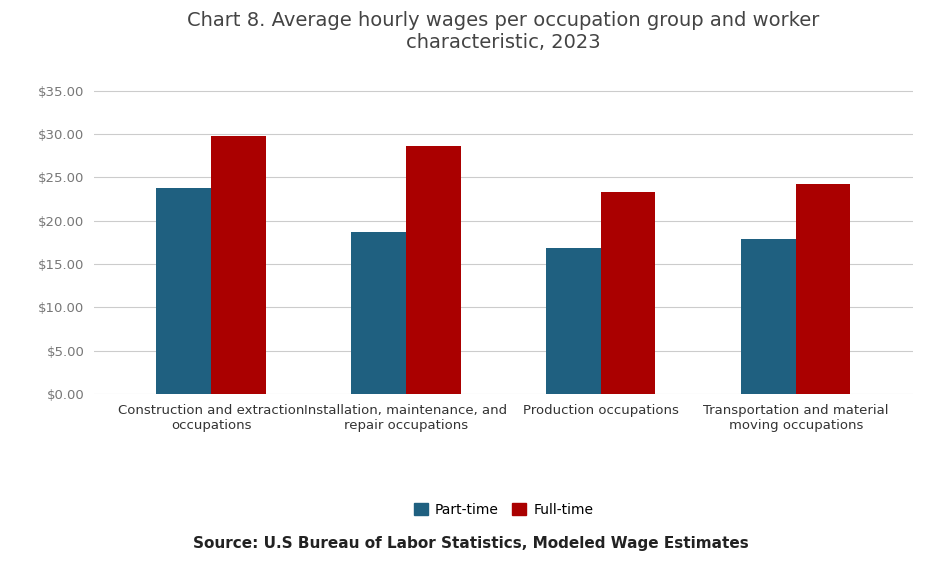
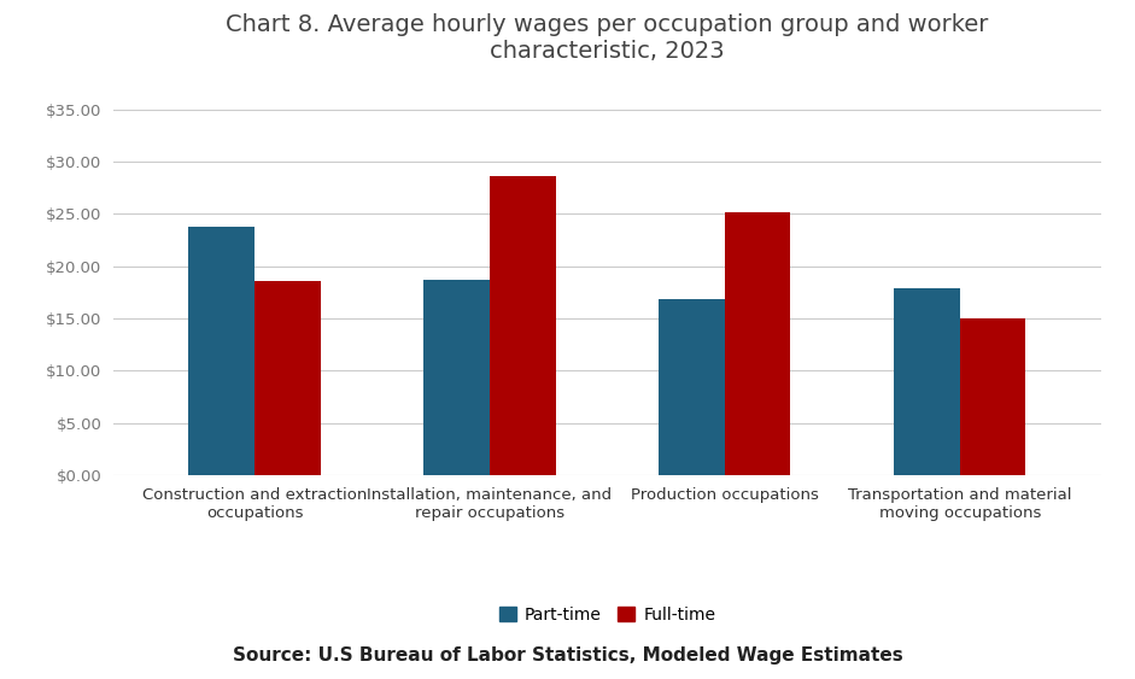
Full-time/Construction and extraction occupations: $29.8 -> $18.6
Full-time/Production occupations: $23.3 -> $25.2
Full-time/Transportation and material moving occupations: $24.2 -> $15.0
